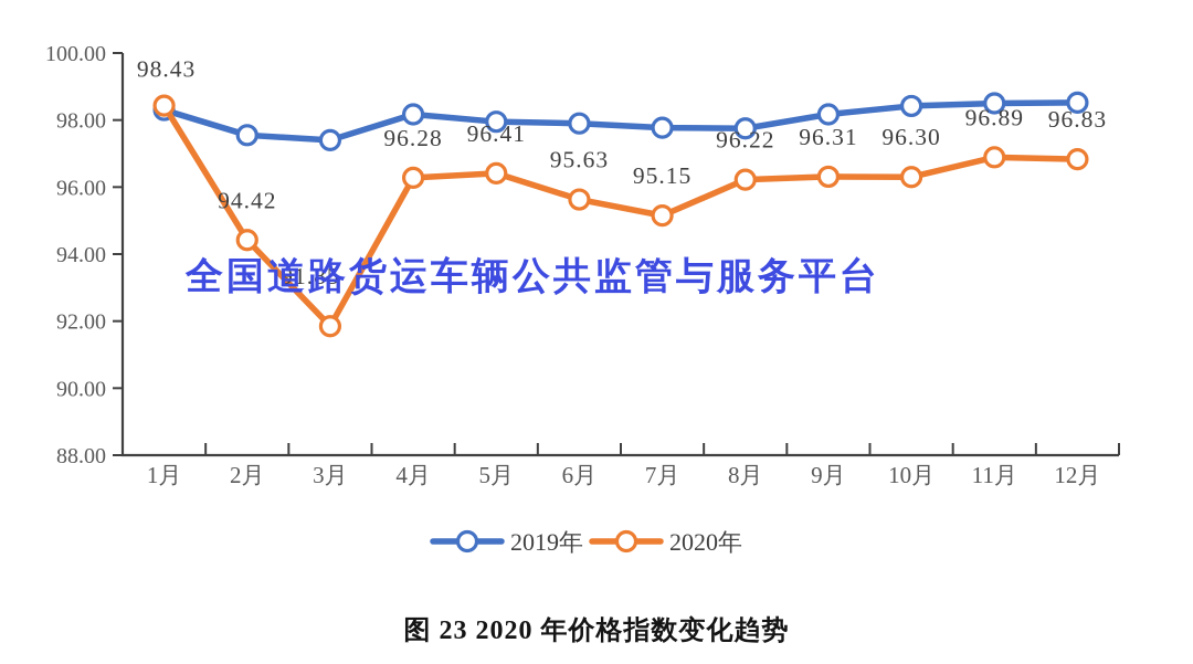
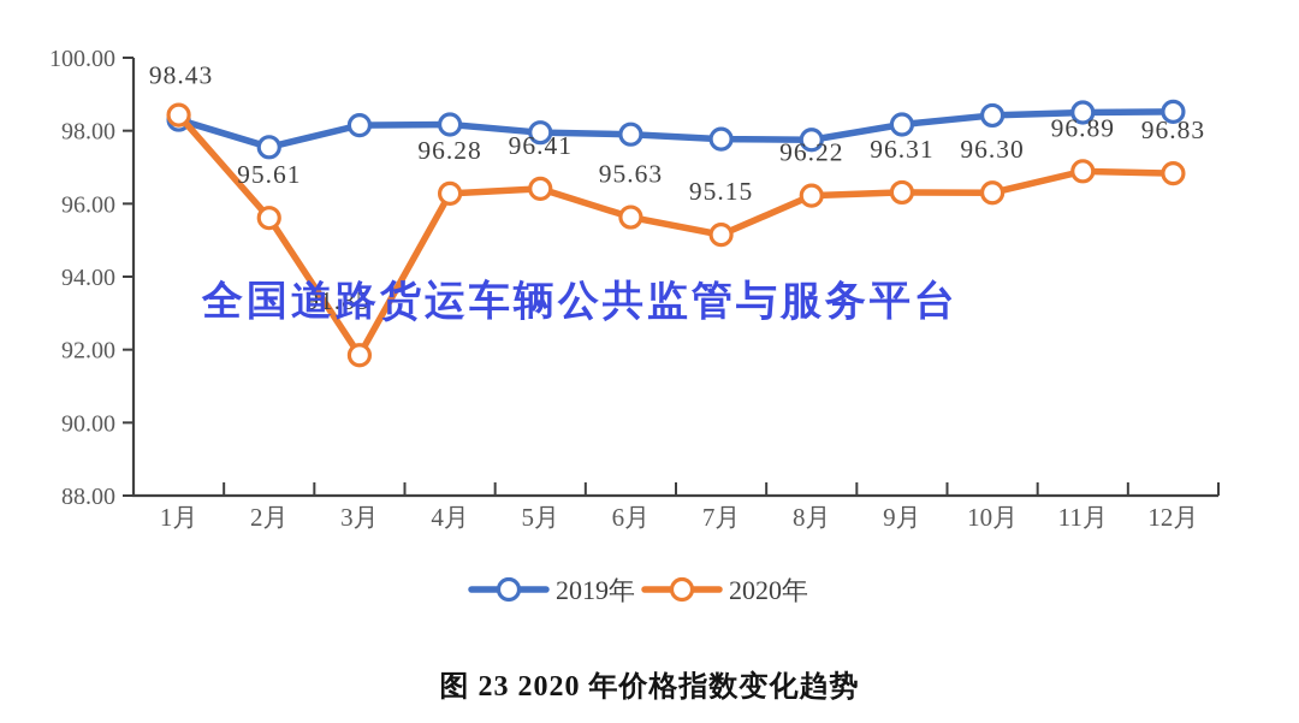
2020年/2月: 94.42 -> 95.61
2019年/3月: 97.4 -> 98.2
